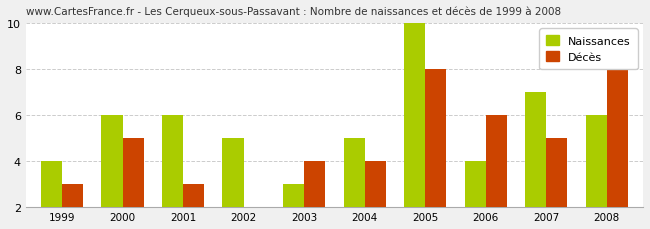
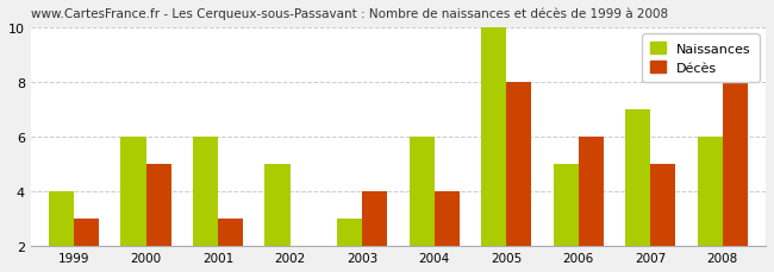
Naissances/2004: 5 -> 6
Naissances/2006: 4 -> 5
